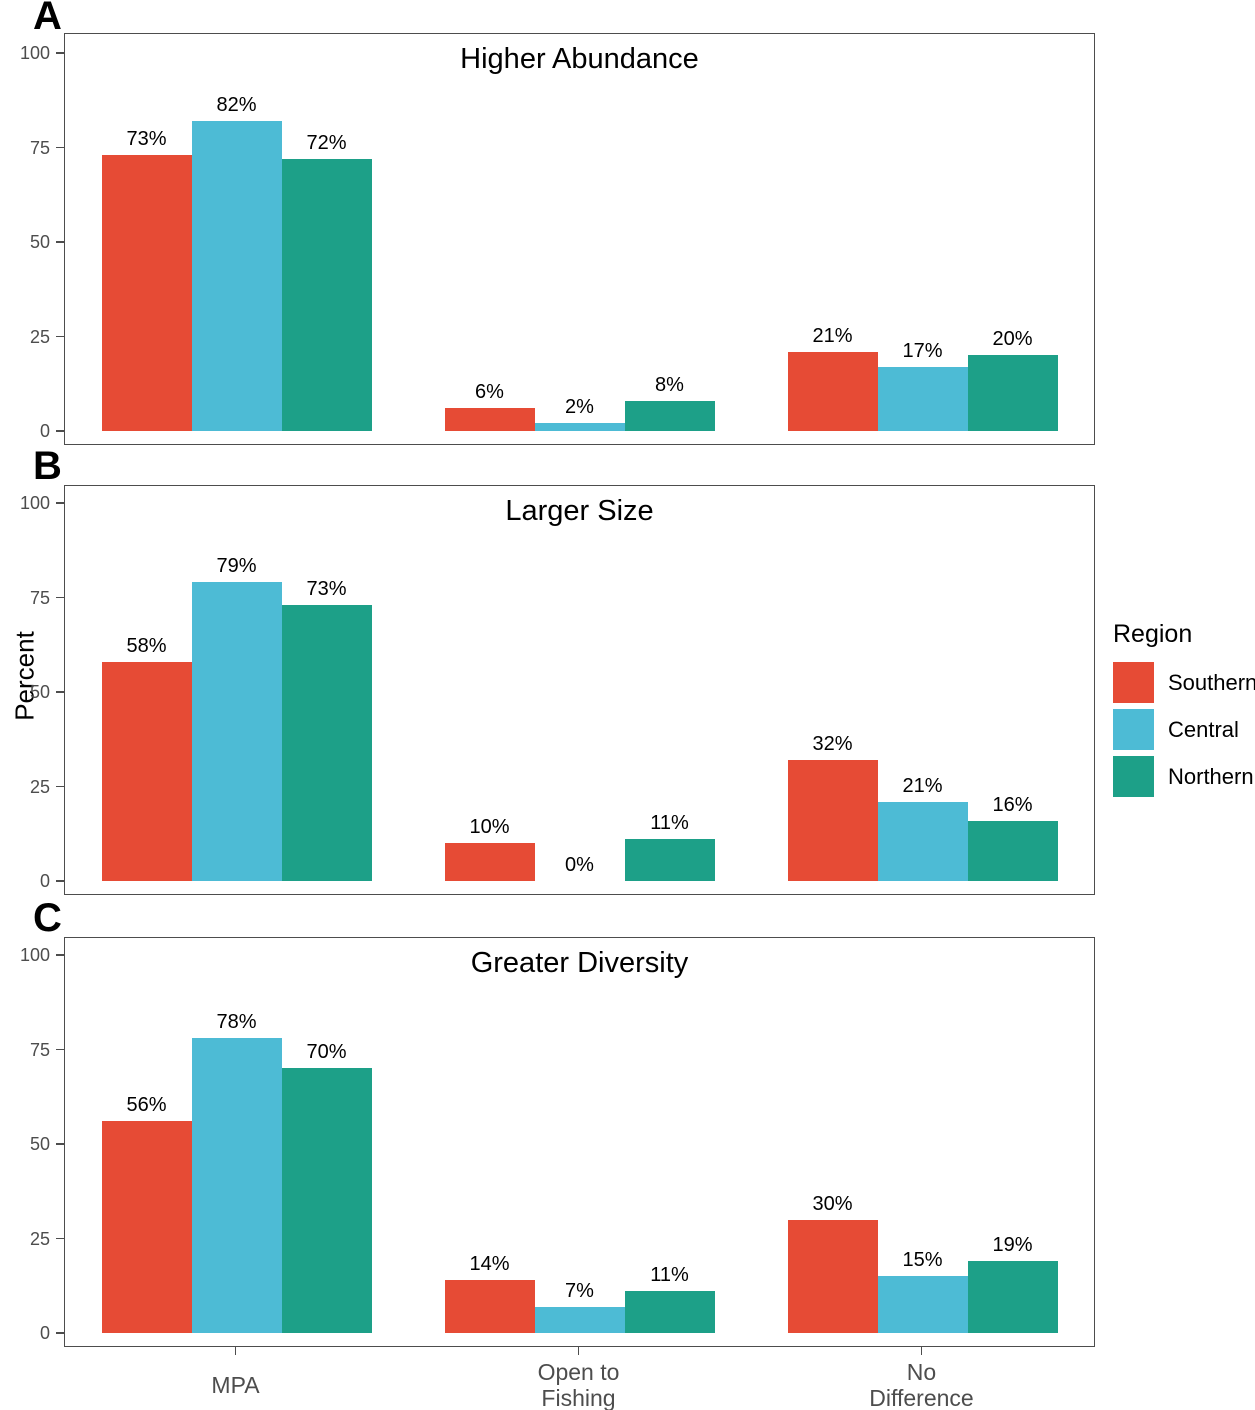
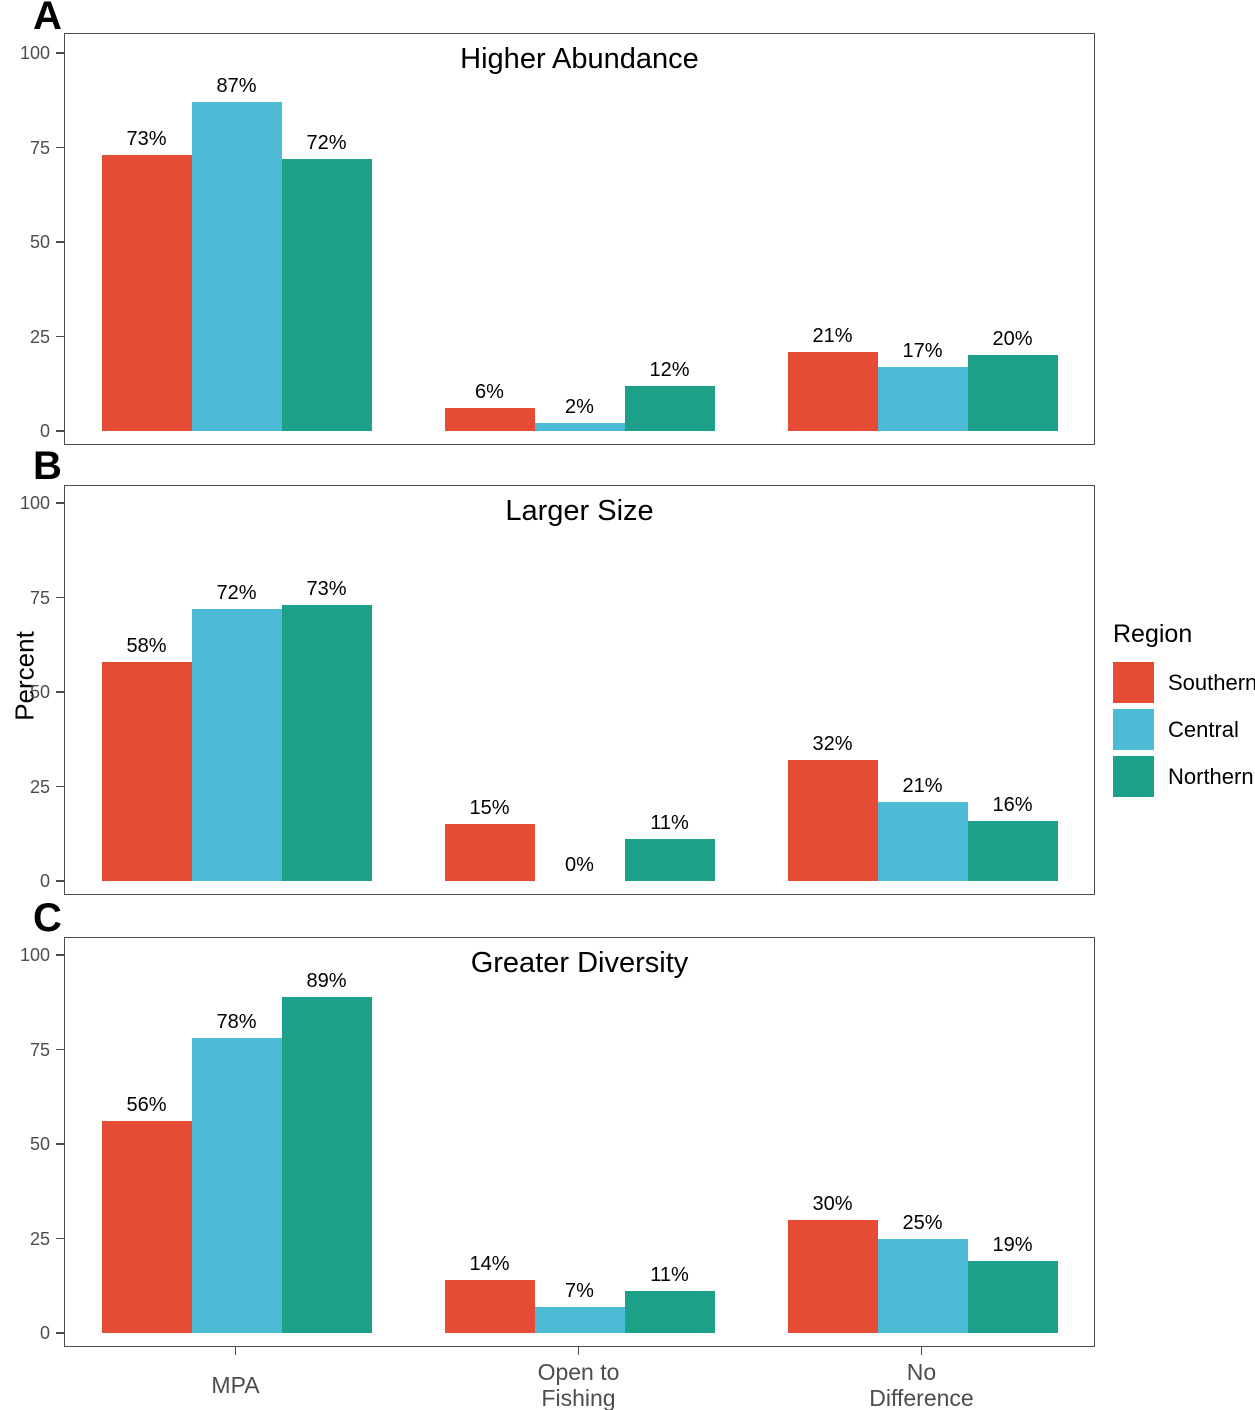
Higher Abundance/Central/MPA: 82% -> 87%
Higher Abundance/Northern/Open to Fishing: 8% -> 12%
Larger Size/Central/MPA: 79% -> 72%
Larger Size/Southern/Open to Fishing: 10% -> 15%
Greater Diversity/Northern/MPA: 70% -> 89%
Greater Diversity/Central/No Difference: 15% -> 25%
